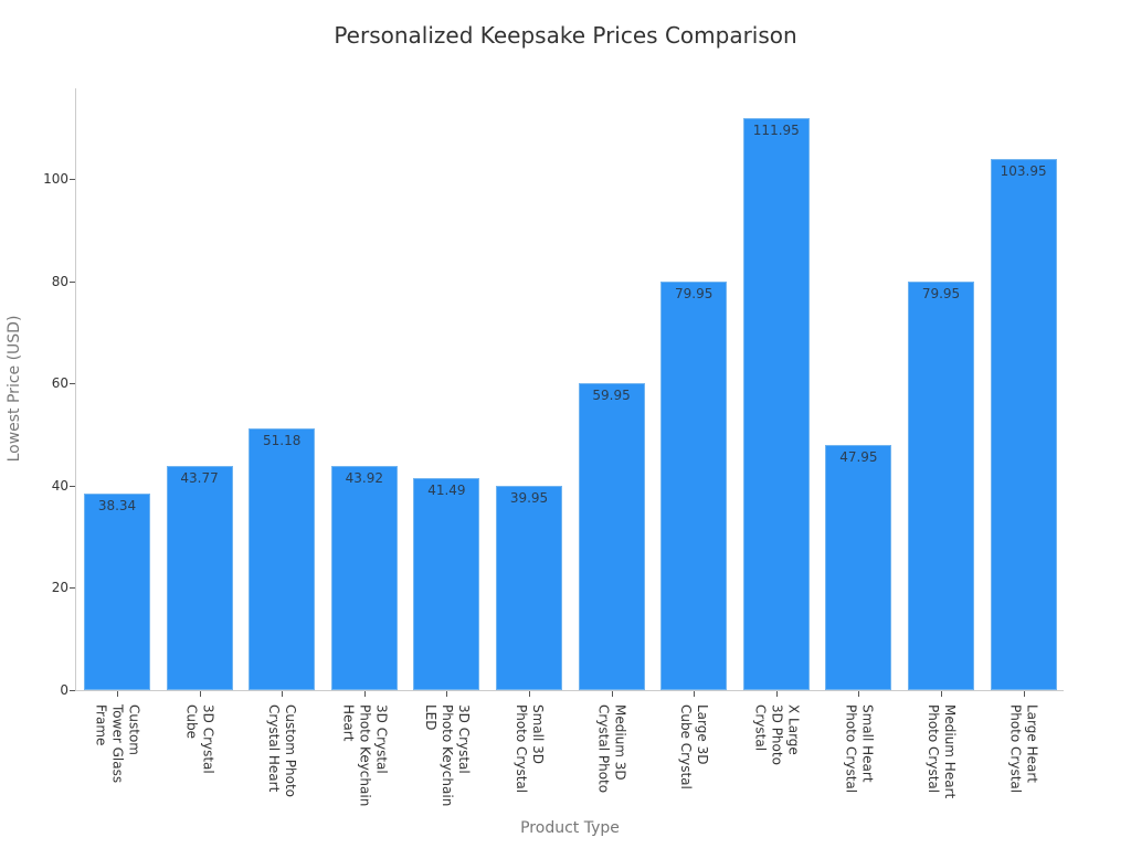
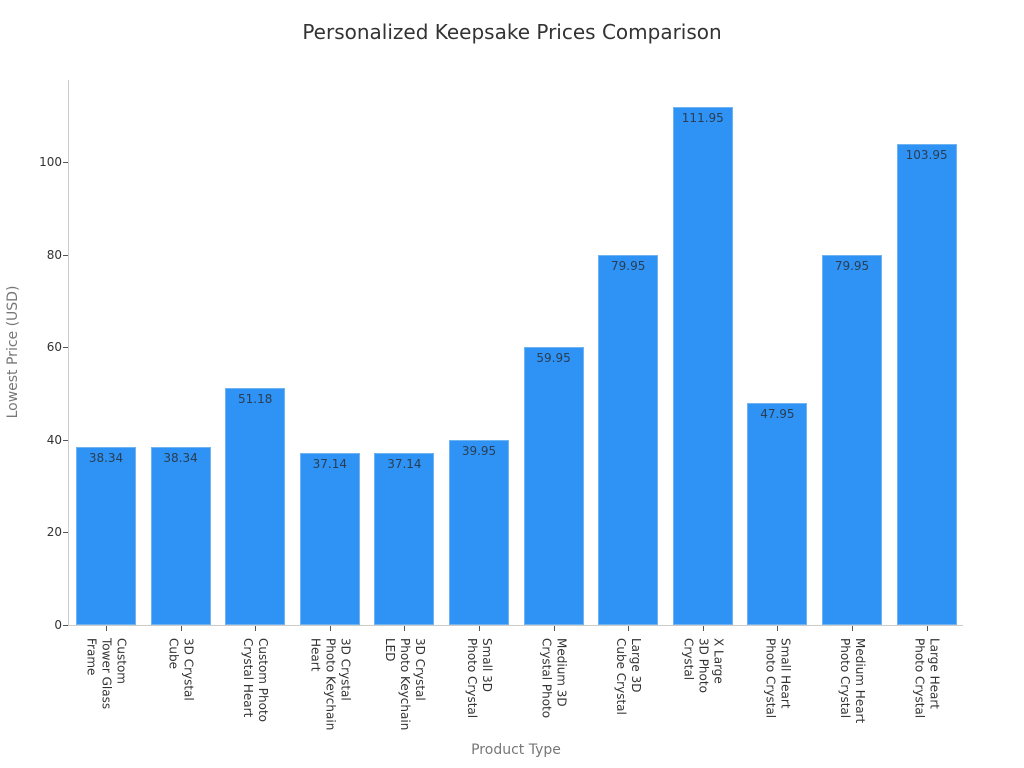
3D Crystal Cube: 43.77 -> 38.34
3D Crystal Photo Keychain Heart: 43.92 -> 37.14
3D Crystal Photo Keychain LED: 41.49 -> 37.14
